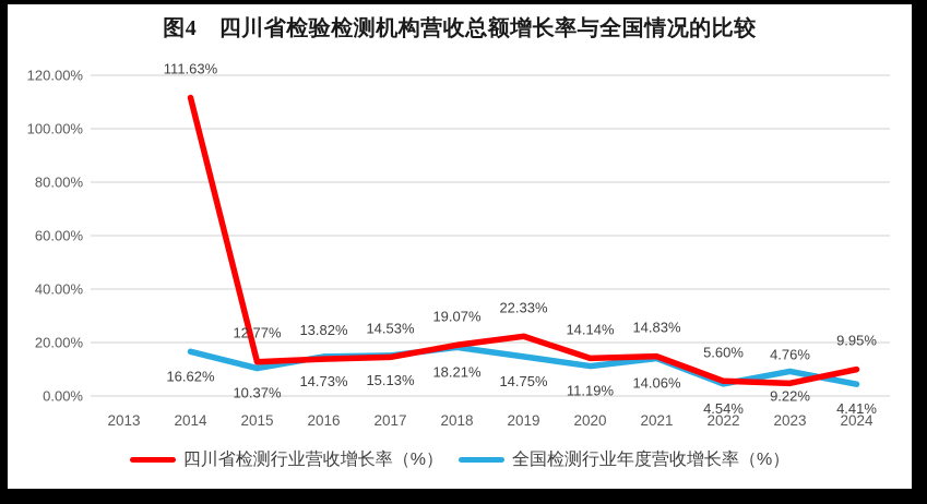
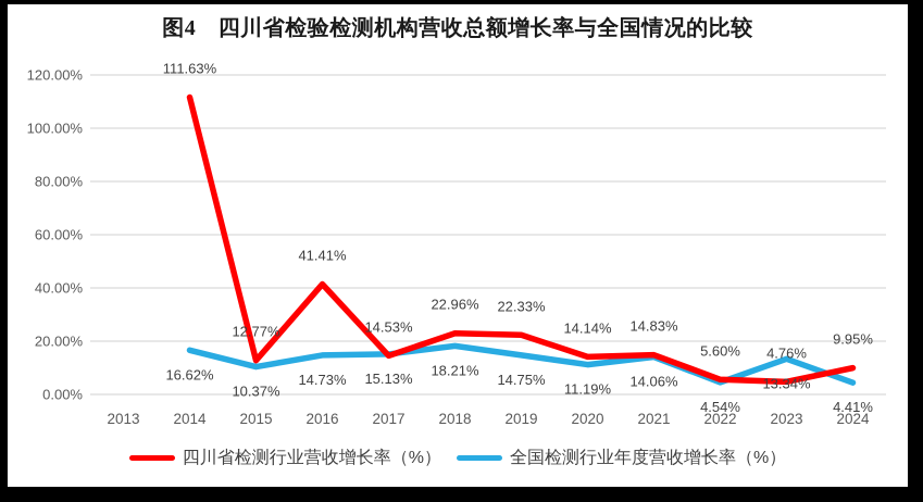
四川省检测行业营收增长率（%）/2016: 13.82% -> 41.41%
四川省检测行业营收增长率（%）/2018: 19.07% -> 22.96%
全国检测行业年度营收增长率（%）/2023: 9.22% -> 13.34%
